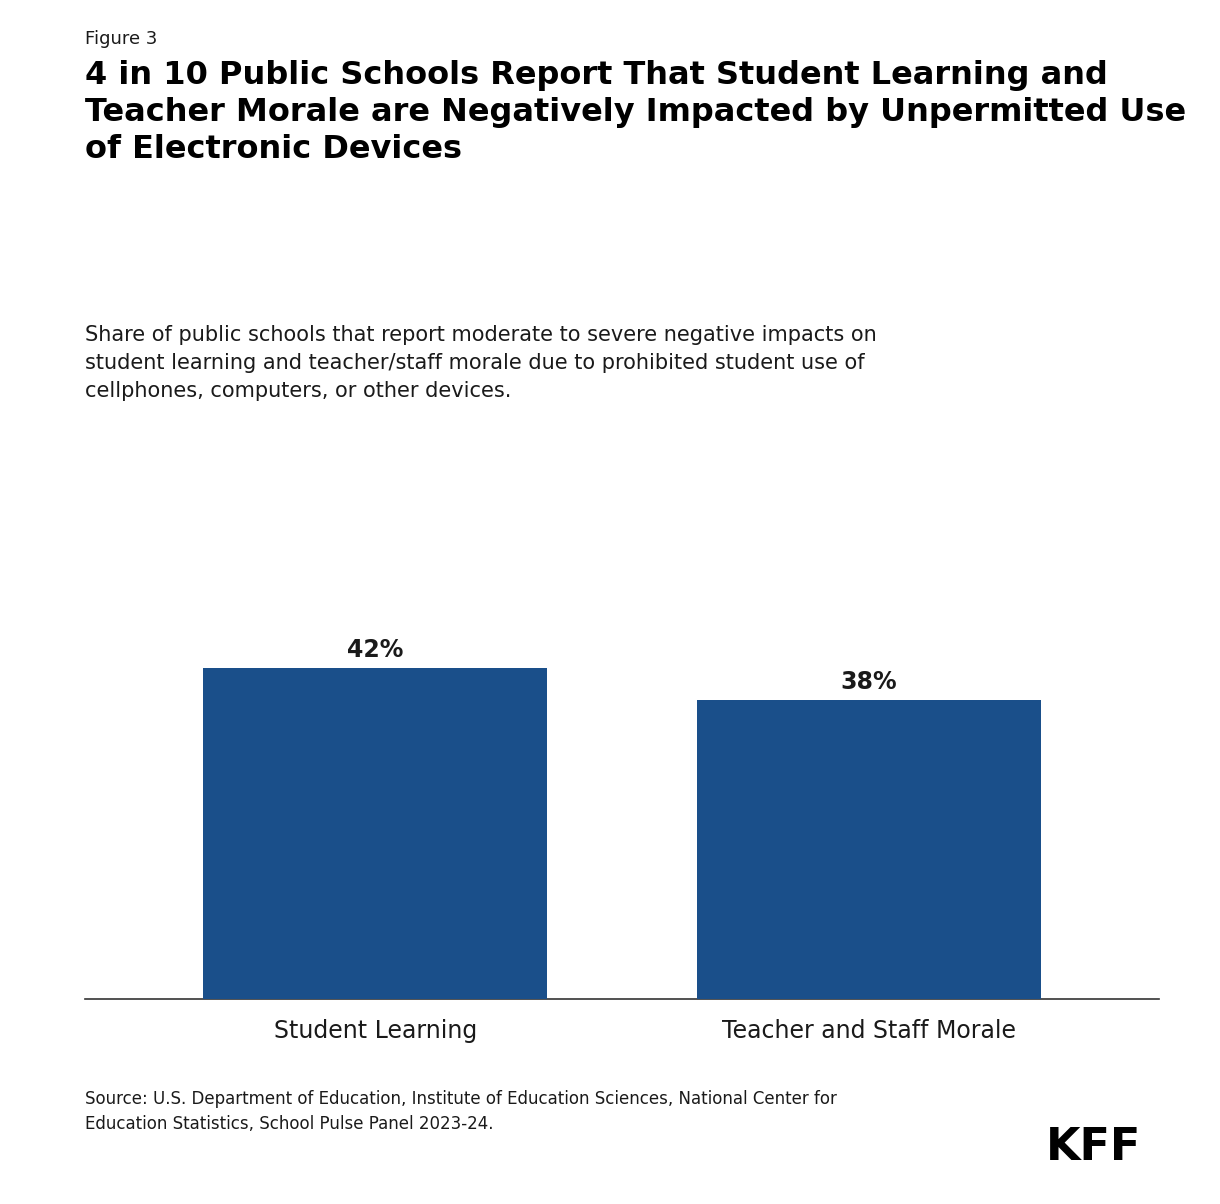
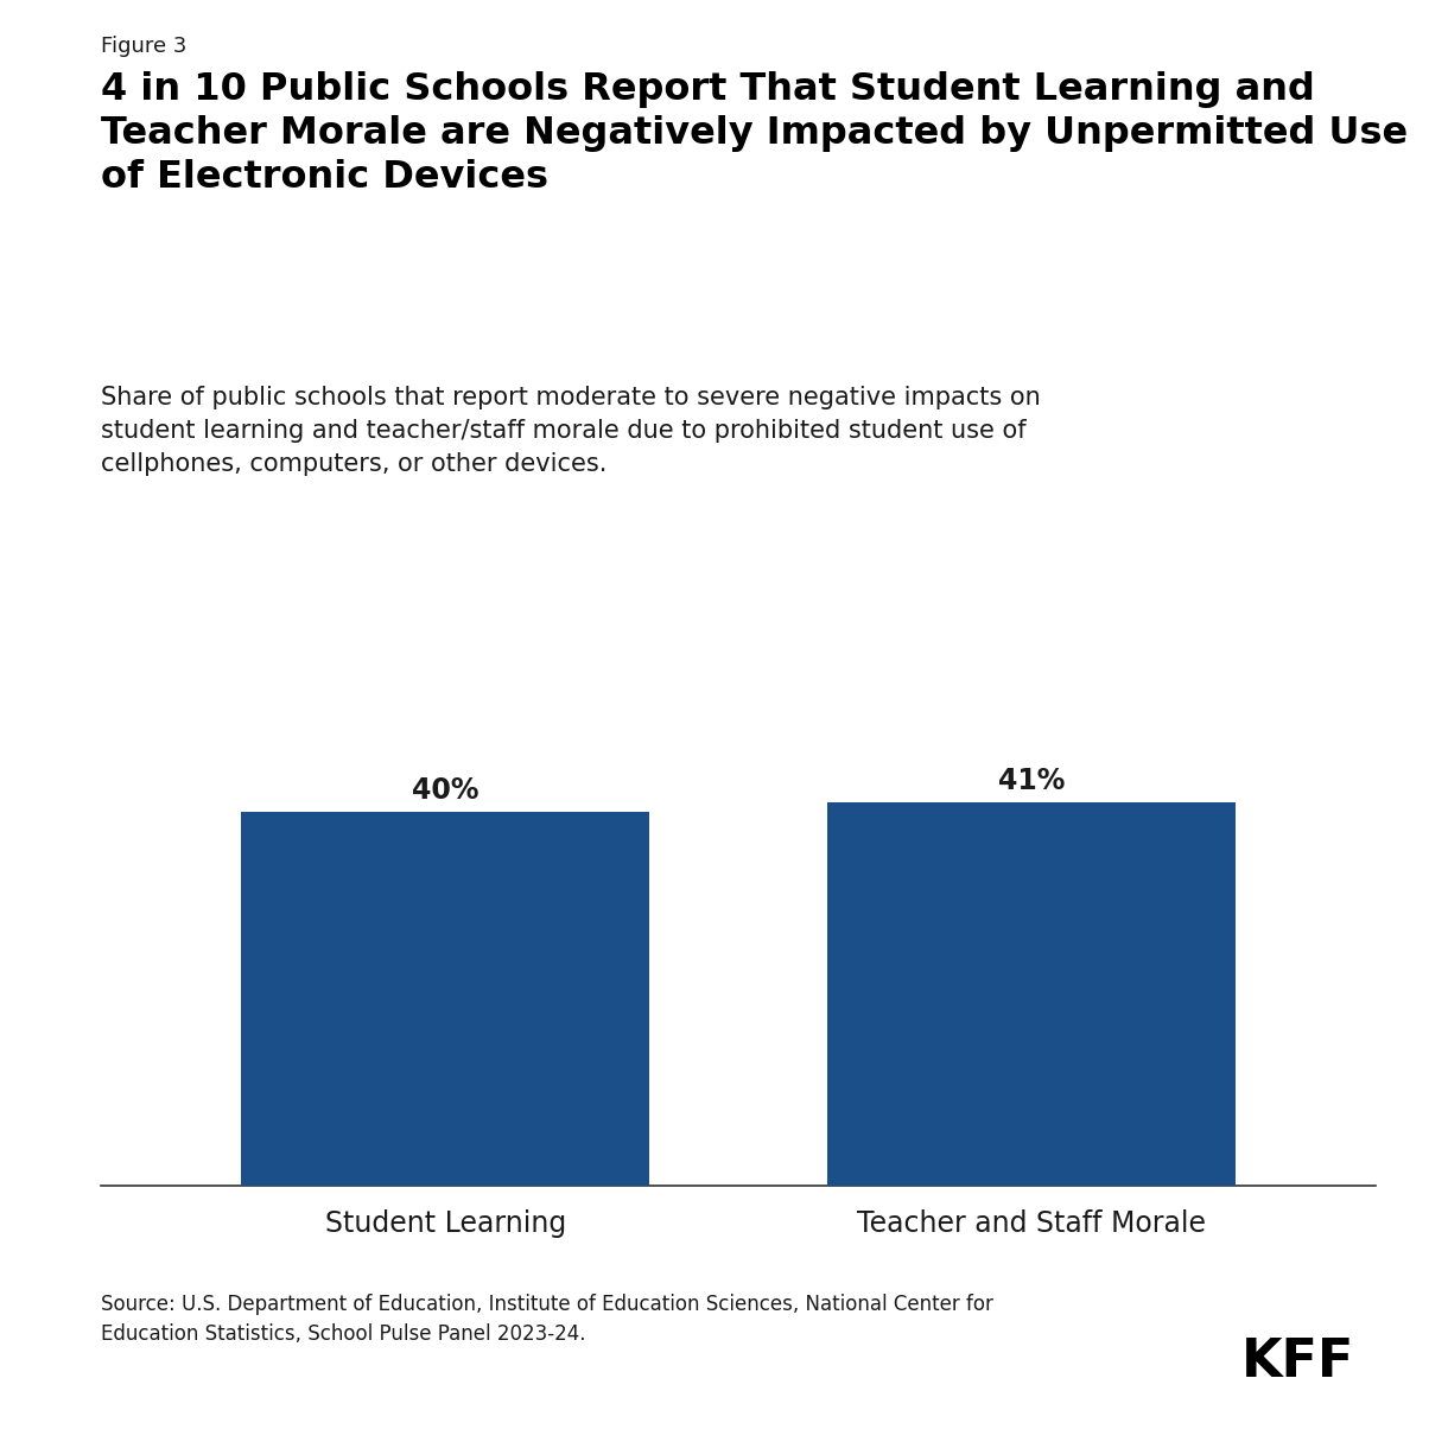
Student Learning: 42% -> 40%
Teacher and Staff Morale: 38% -> 41%
